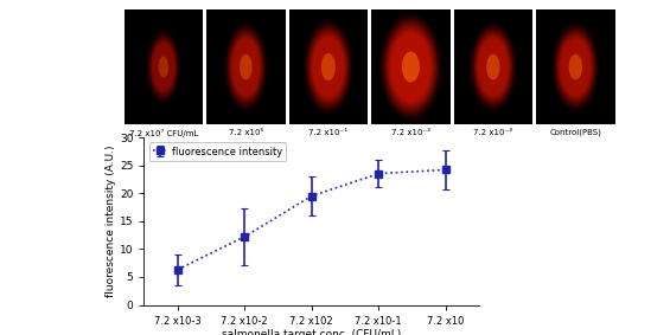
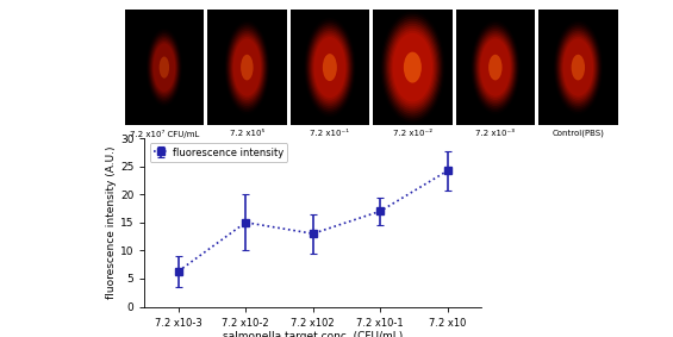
7.2 x10-2: 12.2 -> 15.0
7.2 x102: 19.5 -> 13.0
7.2 x10-1: 23.5 -> 17.0
